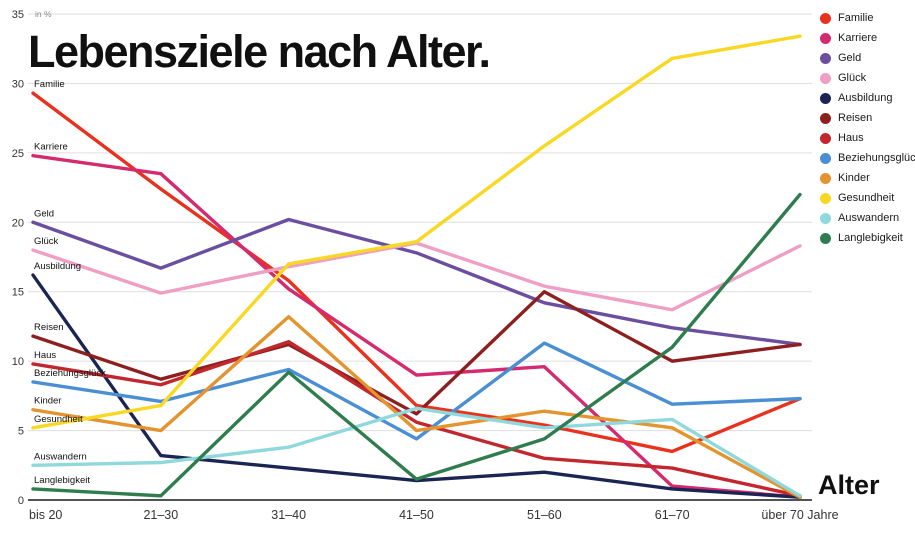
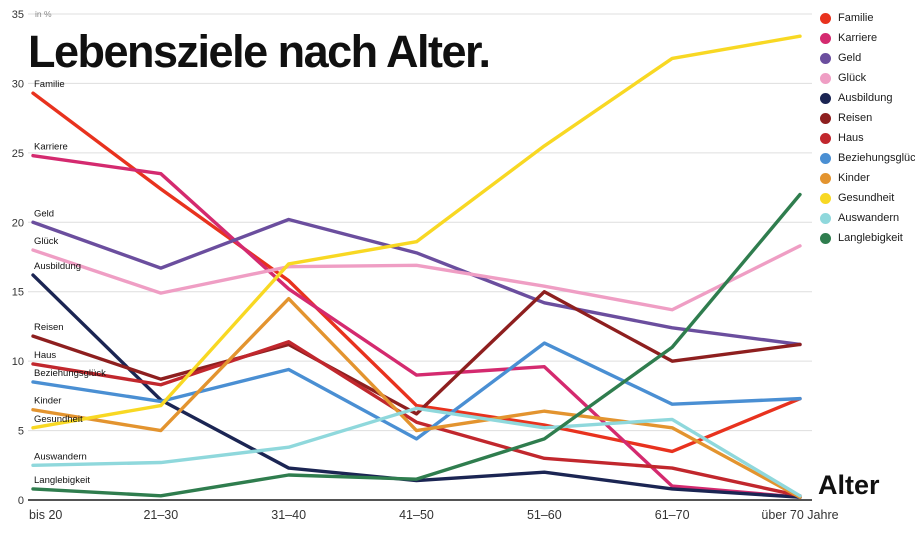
Ausbildung/21–30: 3.2 -> 7.2
Kinder/31–40: 13.2 -> 14.5
Langlebigkeit/31–40: 9.2 -> 1.8
Glück/41–50: 18.5 -> 16.9
